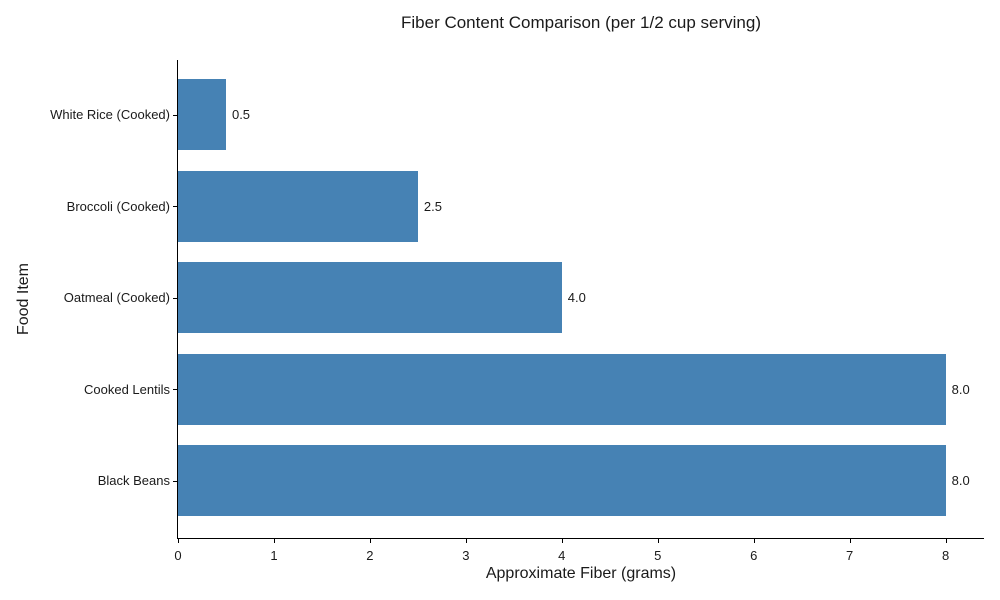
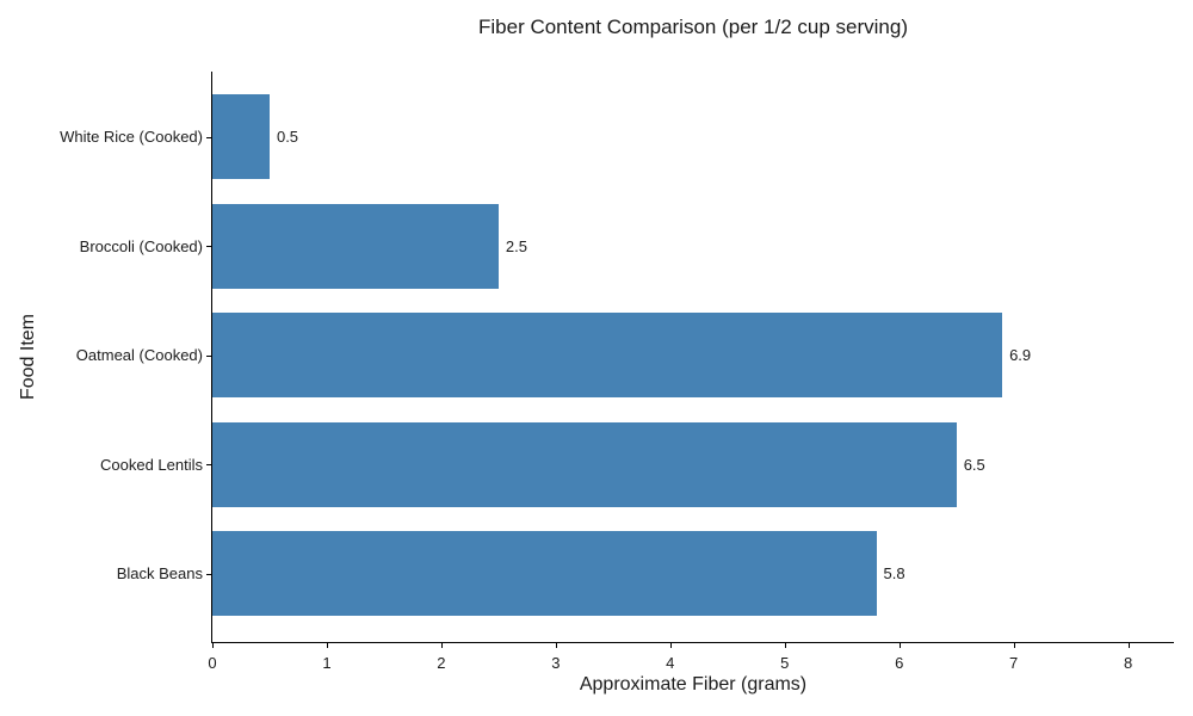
Oatmeal (Cooked): 4.0 -> 6.9
Cooked Lentils: 8.0 -> 6.5
Black Beans: 8.0 -> 5.8
